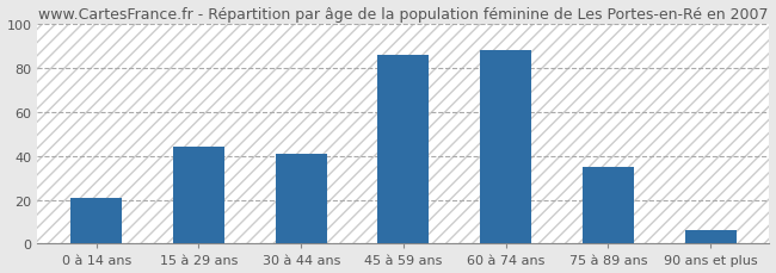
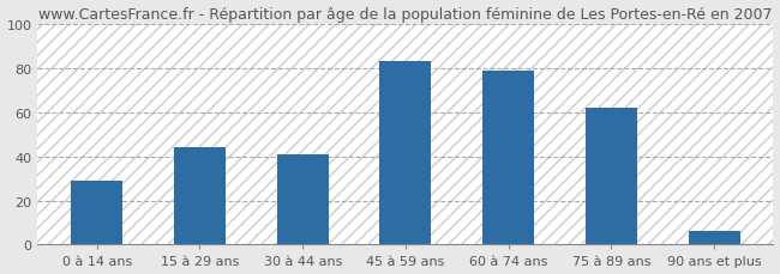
0 à 14 ans: 21 -> 29
45 à 59 ans: 86 -> 83
60 à 74 ans: 88 -> 79
75 à 89 ans: 35 -> 62
